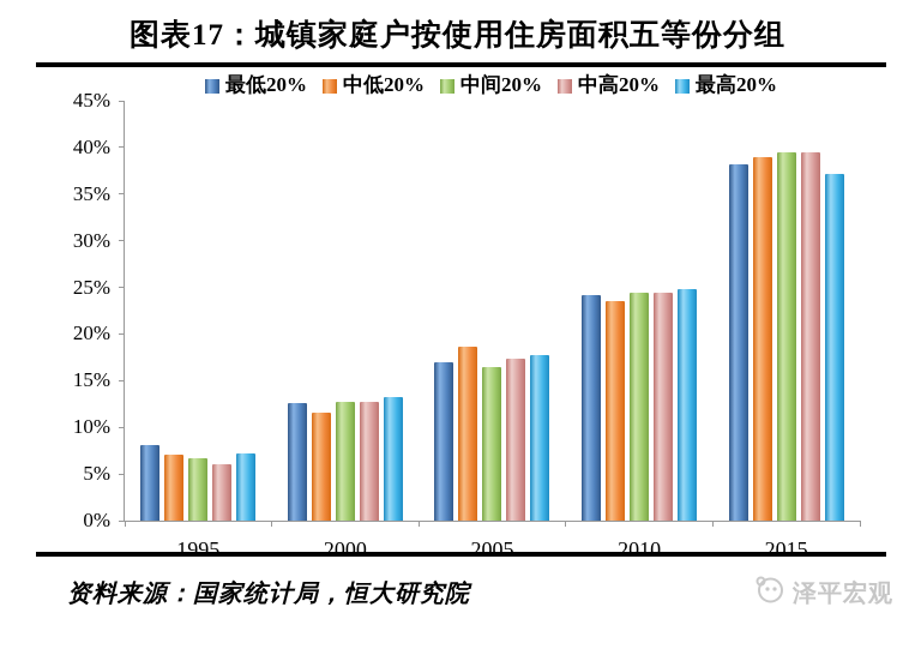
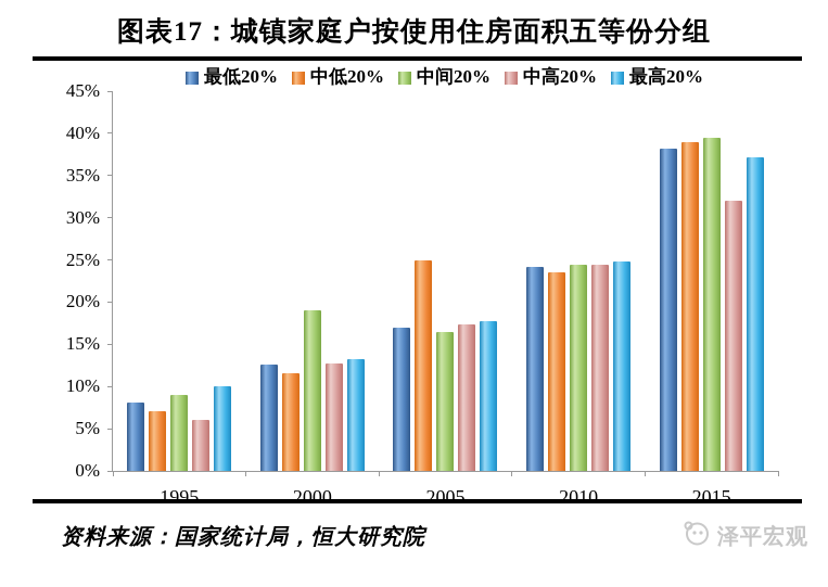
中间20%/1995: 7% -> 9%
最高20%/1995: 7% -> 10%
中间20%/2000: 13% -> 19%
中低20%/2005: 19% -> 25%
中高20%/2015: 40% -> 32%
